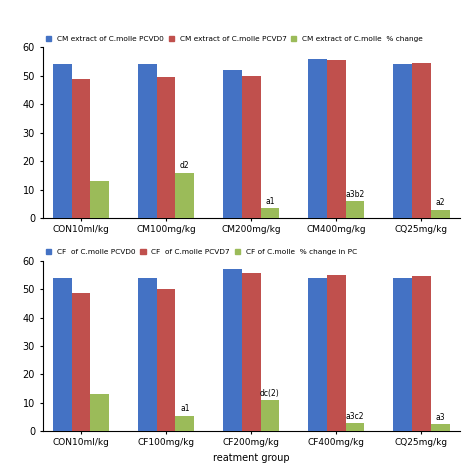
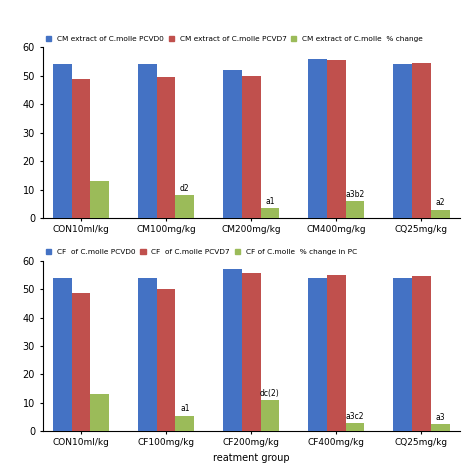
CM extract of C.molle % change/CM100mg/kg: 16.0 -> 8.0
